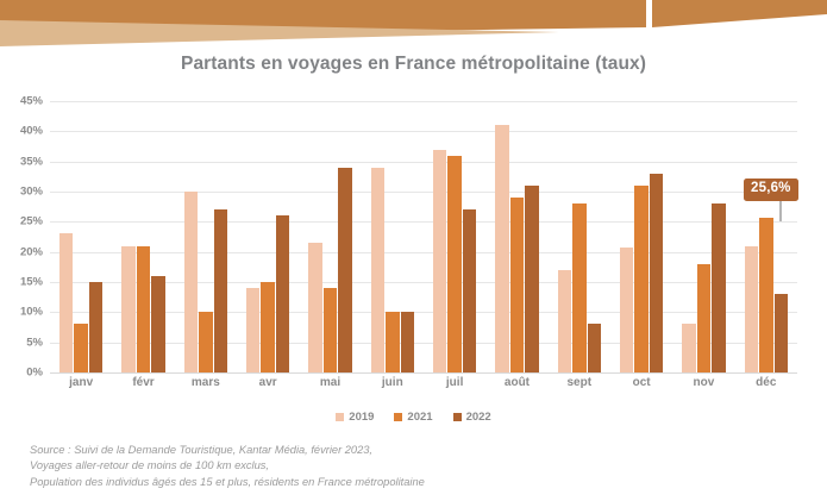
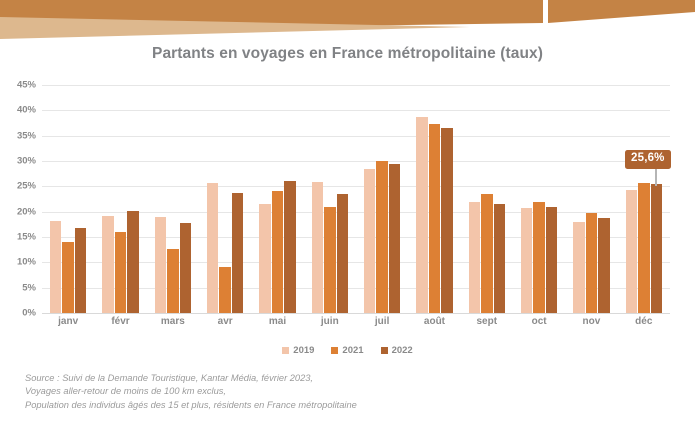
2019/janv: 23% -> 18%
2021/janv: 8% -> 14%
2022/janv: 15% -> 17%
2019/févr: 21% -> 19%
2021/févr: 21% -> 16%
2022/févr: 16% -> 20%
2019/mars: 30% -> 19%
2021/mars: 10% -> 13%
2022/mars: 27% -> 18%
2019/avr: 14% -> 26%
2021/avr: 15% -> 9%
2022/avr: 26% -> 24%
2021/mai: 14% -> 24%
2022/mai: 34% -> 26%
2019/juin: 34% -> 26%
2021/juin: 10% -> 21%
2022/juin: 10% -> 24%
2019/juil: 37% -> 28%
2021/juil: 36% -> 30%
2022/juil: 27% -> 29%
2019/août: 41% -> 39%
2021/août: 29% -> 37%
2022/août: 31% -> 36%
2019/sept: 17% -> 22%
2021/sept: 28% -> 23%
2022/sept: 8% -> 22%
2021/oct: 31% -> 22%
2022/oct: 33% -> 21%
2019/nov: 8% -> 18%
2021/nov: 18% -> 20%
2022/nov: 28% -> 19%
2019/déc: 21% -> 24%
2022/déc: 13% -> 25%
